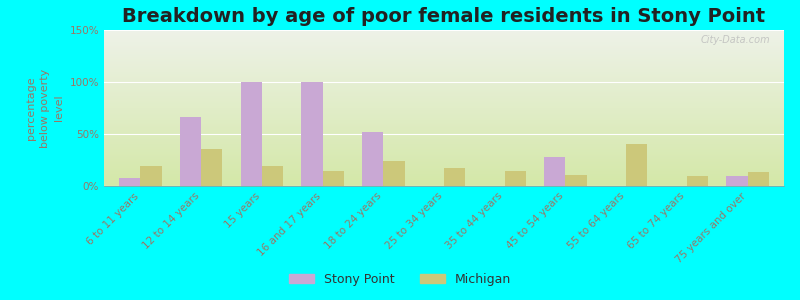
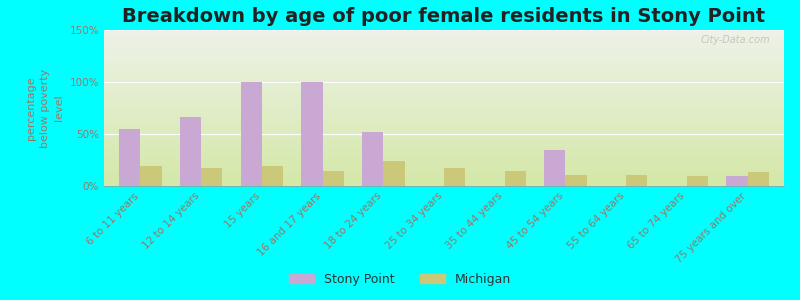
Stony Point/6 to 11 years: 8% -> 55%
Michigan/12 to 14 years: 36% -> 17%
Stony Point/45 to 54 years: 28% -> 35%
Michigan/55 to 64 years: 40% -> 11%
